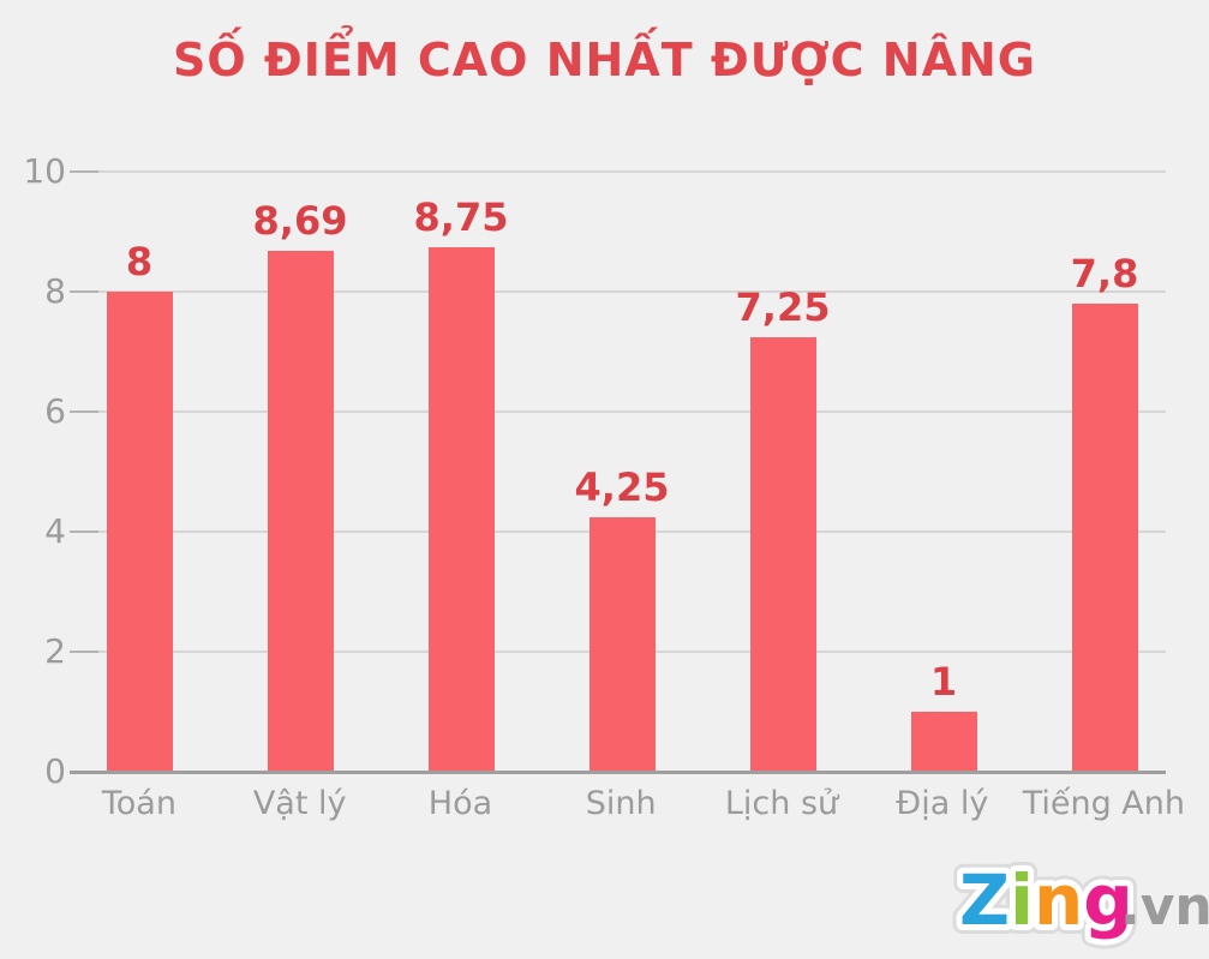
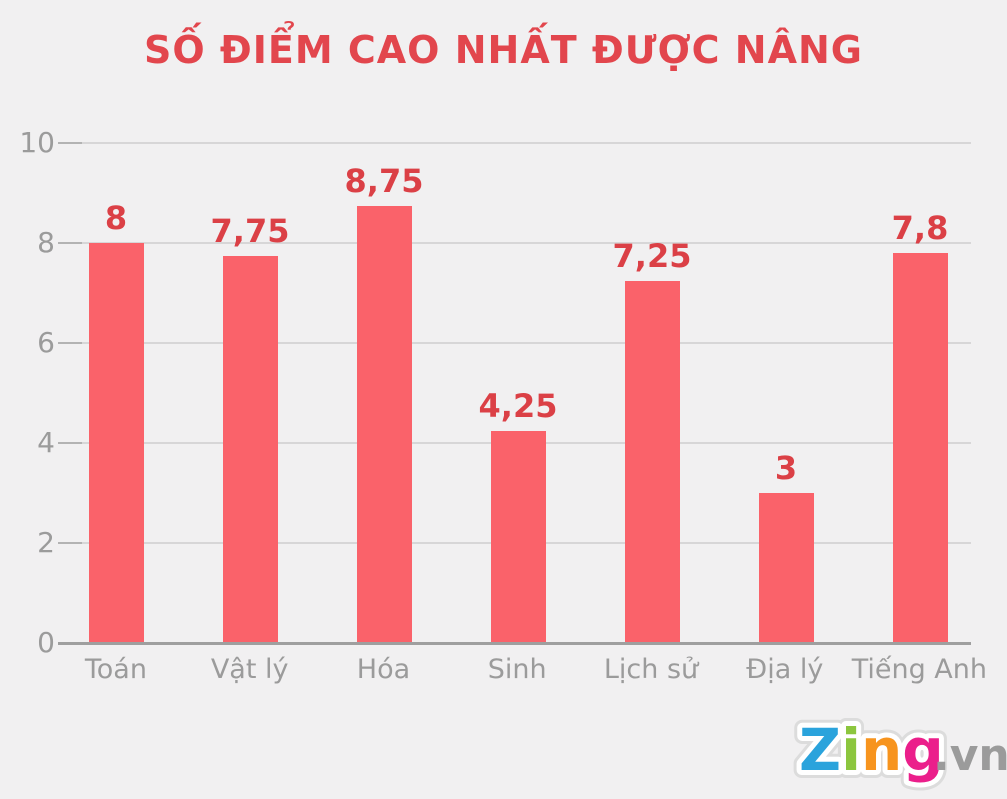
Vật lý: 8,69 -> 7,75
Địa lý: 1 -> 3
